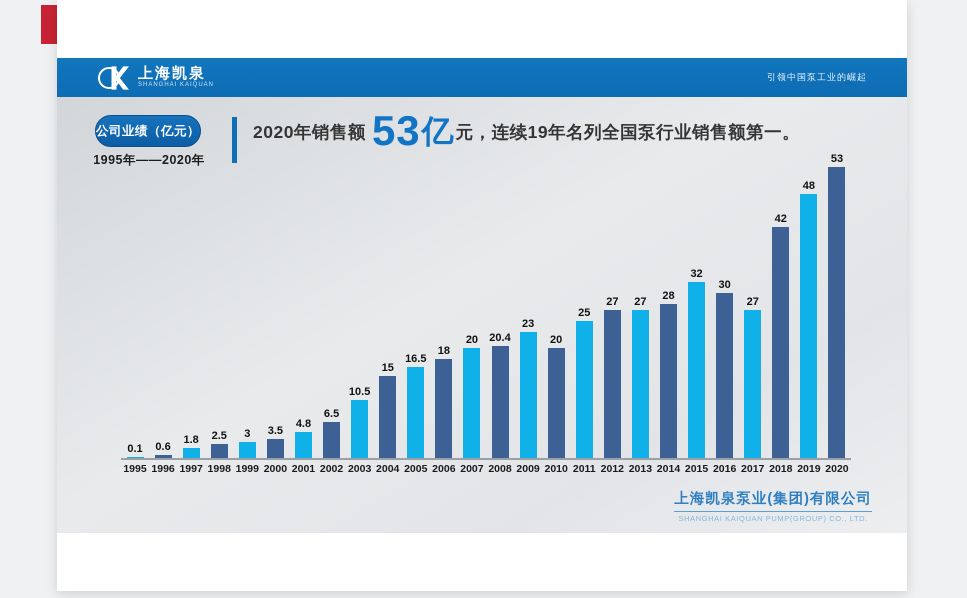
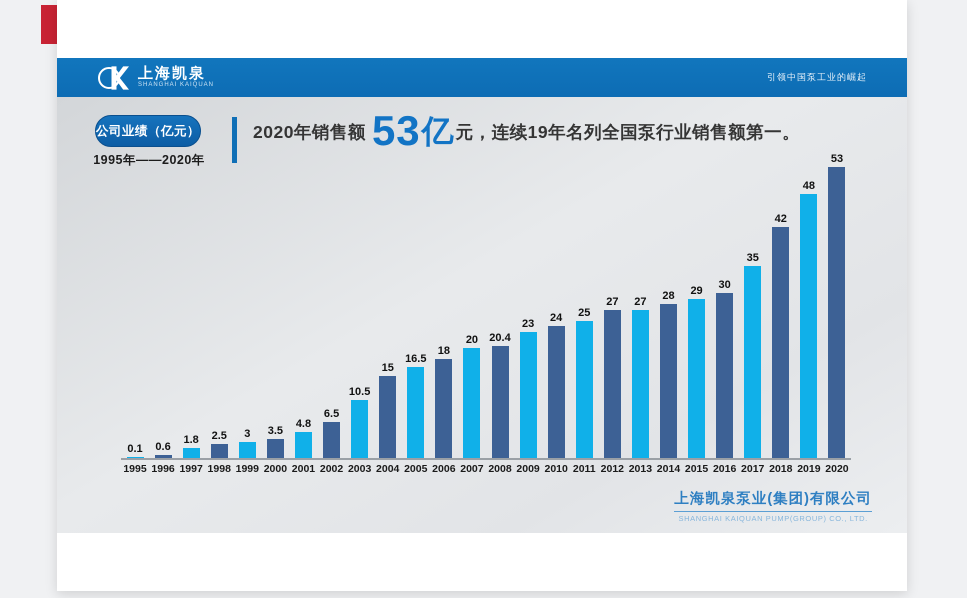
2010: 20 -> 24
2015: 32 -> 29
2017: 27 -> 35
